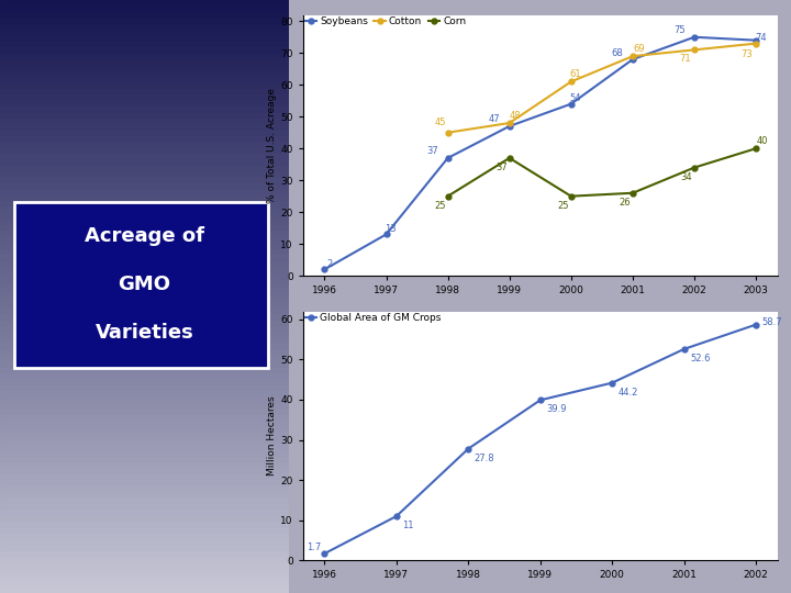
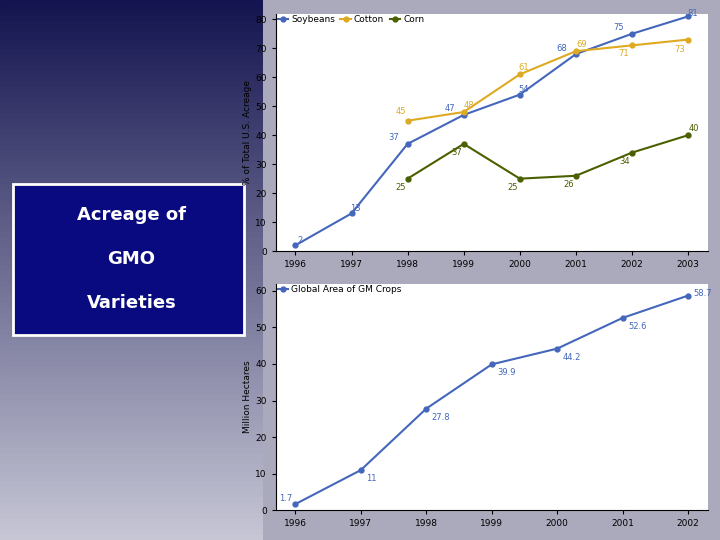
Soybeans/2003: 74 -> 81
